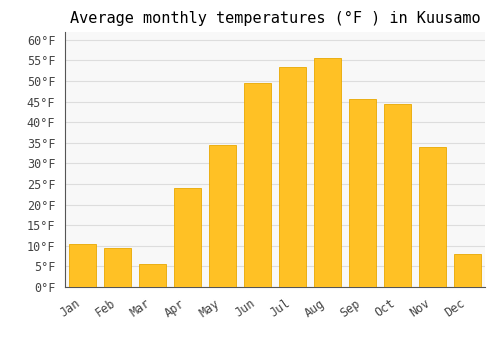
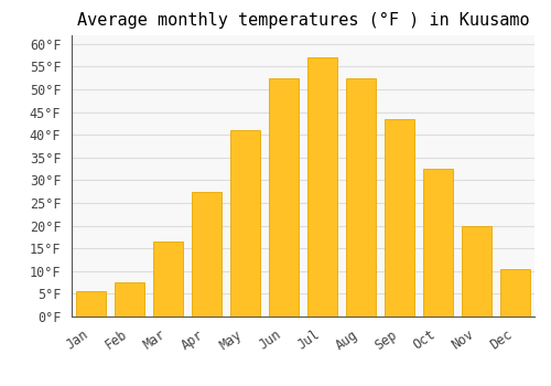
Jan: 10.5°F -> 5.5°F
Feb: 9.5°F -> 7.5°F
Mar: 5.5°F -> 16.5°F
Apr: 24.0°F -> 27.5°F
May: 34.5°F -> 41.0°F
Jun: 49.5°F -> 52.5°F
Jul: 53.5°F -> 57.0°F
Aug: 55.5°F -> 52.5°F
Sep: 45.5°F -> 43.5°F
Oct: 44.5°F -> 32.5°F
Nov: 34.0°F -> 20.0°F
Dec: 8.0°F -> 10.5°F
